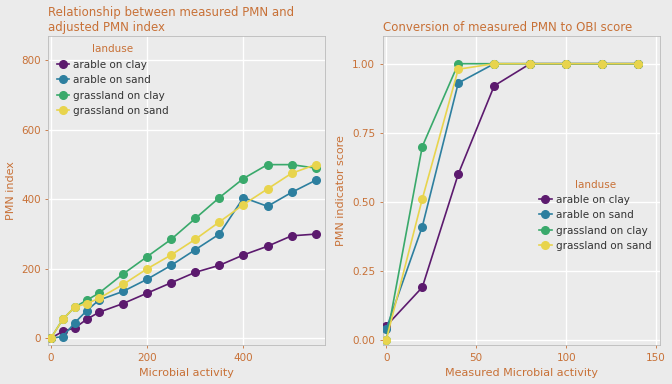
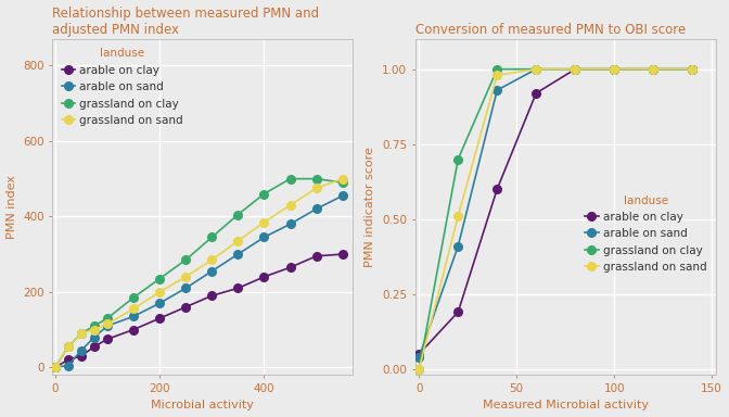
Relationship between measured PMN and adjusted PMN index/arable on sand/400: 405 -> 345
